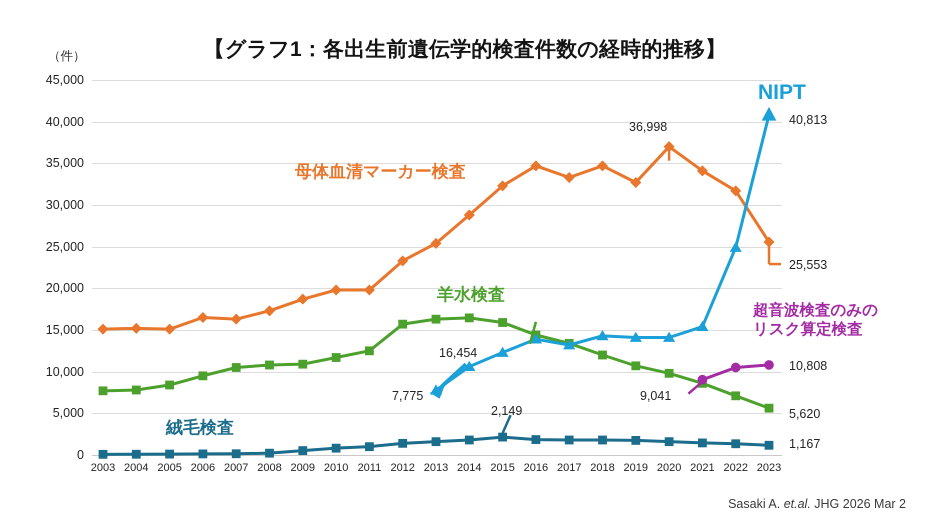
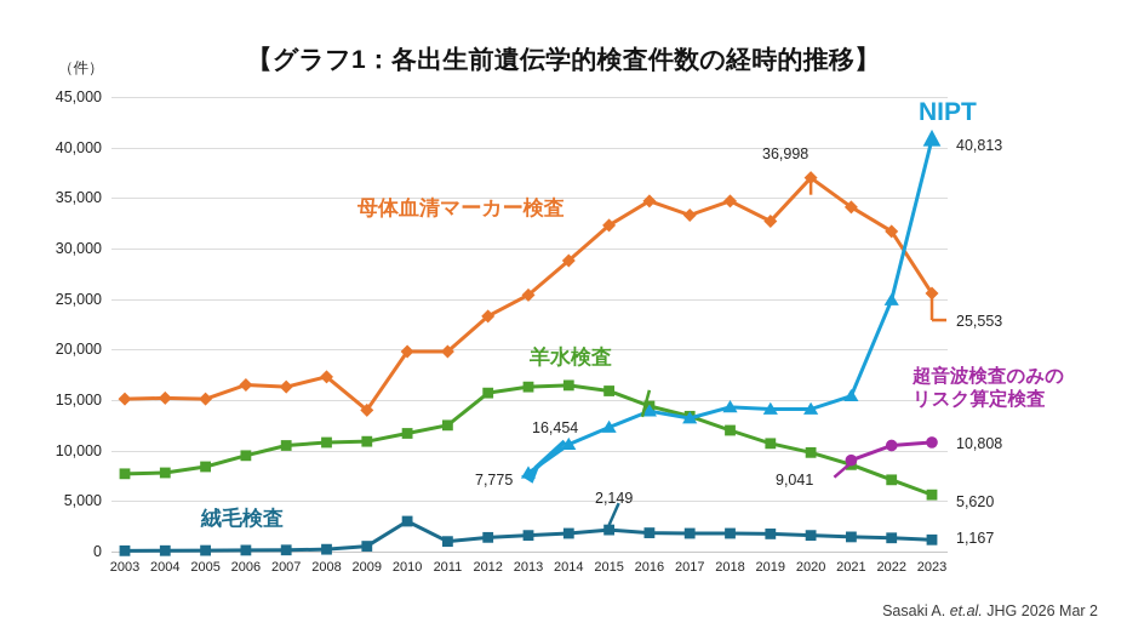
母体血清マーカー検査/2009: 19000 -> 14000
絨毛検査/2010: 1000 -> 3000
